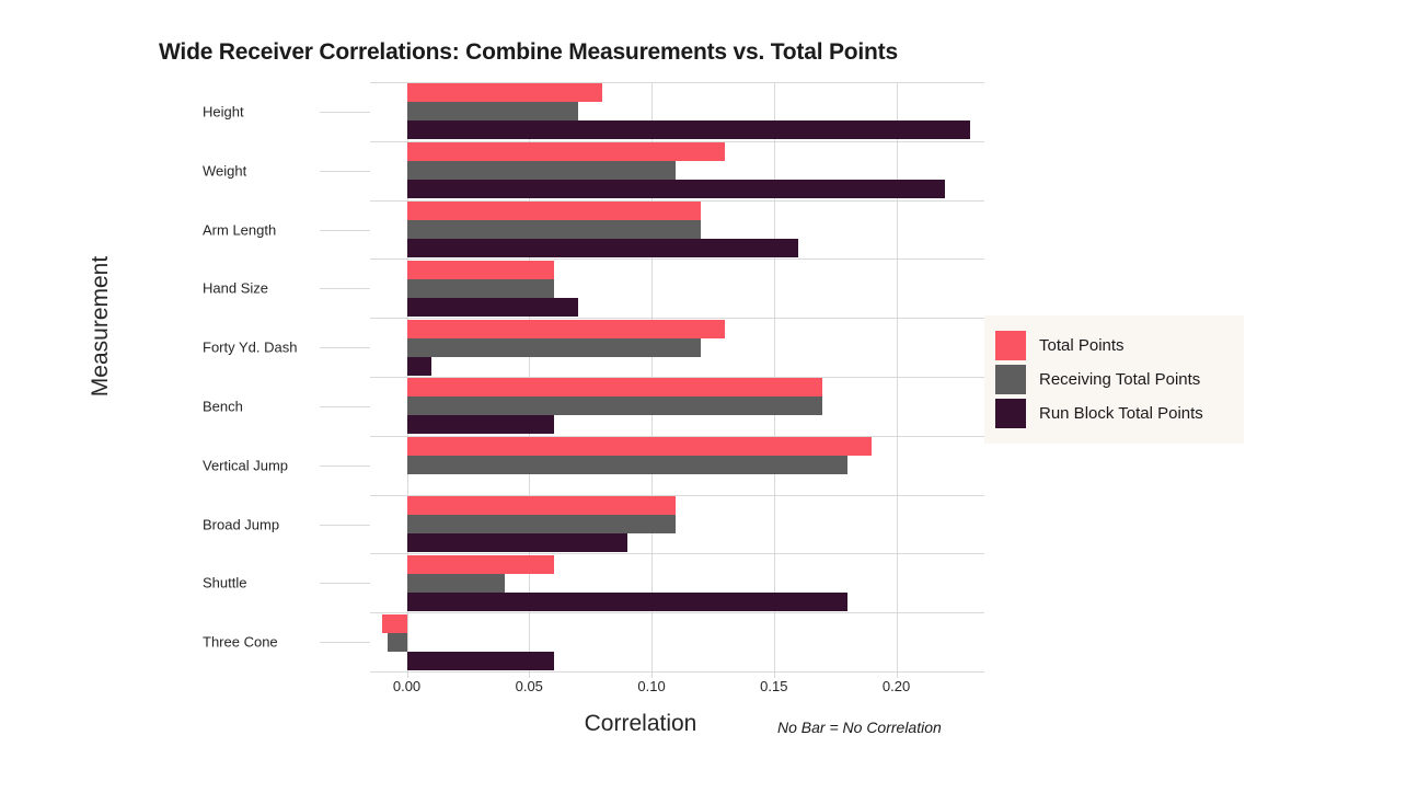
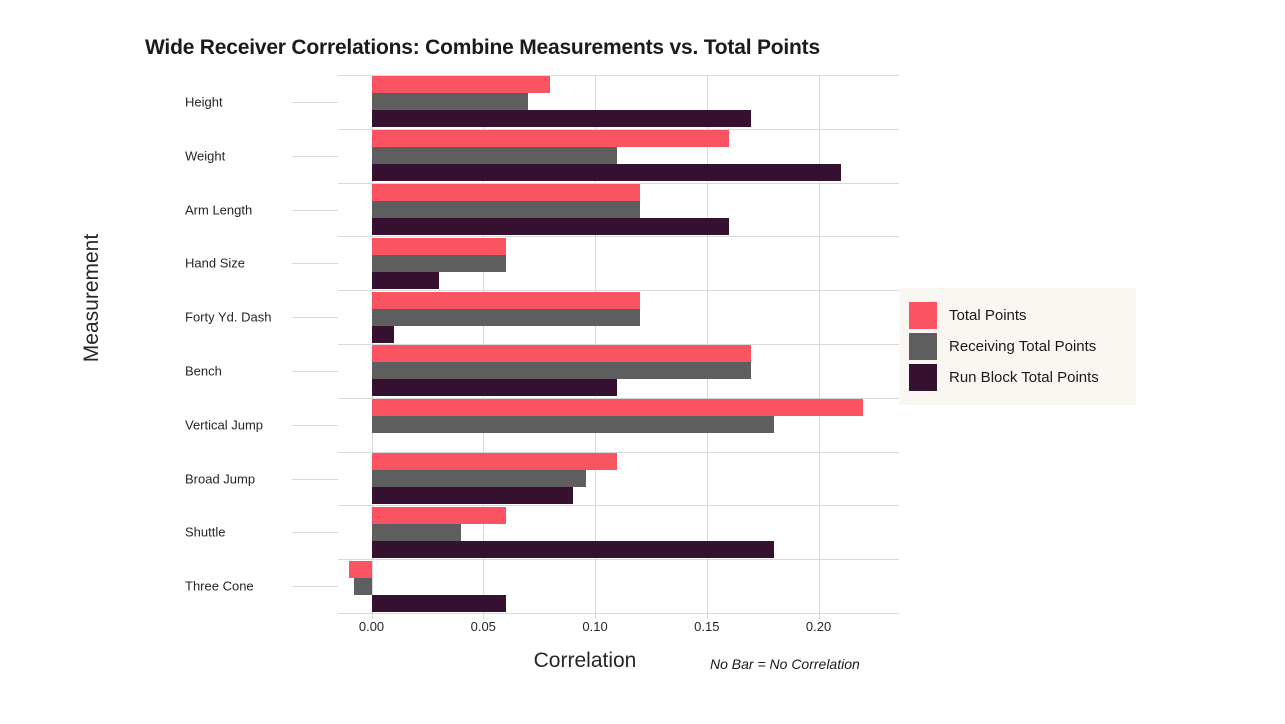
Run Block Total Points/Height: 0.23 -> 0.17
Total Points/Weight: 0.13 -> 0.16
Run Block Total Points/Weight: 0.22 -> 0.21
Run Block Total Points/Hand Size: 0.07 -> 0.03
Total Points/Forty Yd. Dash: 0.13 -> 0.12
Run Block Total Points/Bench: 0.06 -> 0.11
Total Points/Vertical Jump: 0.19 -> 0.22
Receiving Total Points/Broad Jump: 0.110 -> 0.096
